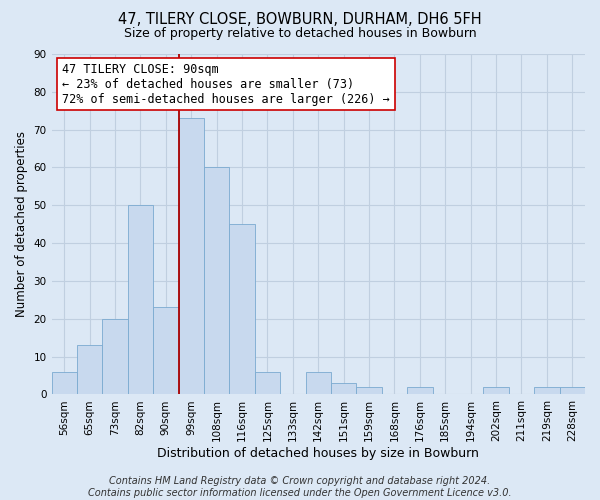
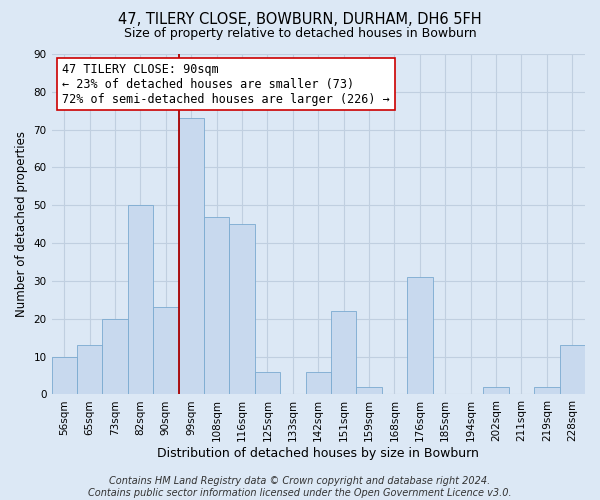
56sqm: 6 -> 10
108sqm: 60 -> 47
151sqm: 3 -> 22
176sqm: 2 -> 31
228sqm: 2 -> 13
